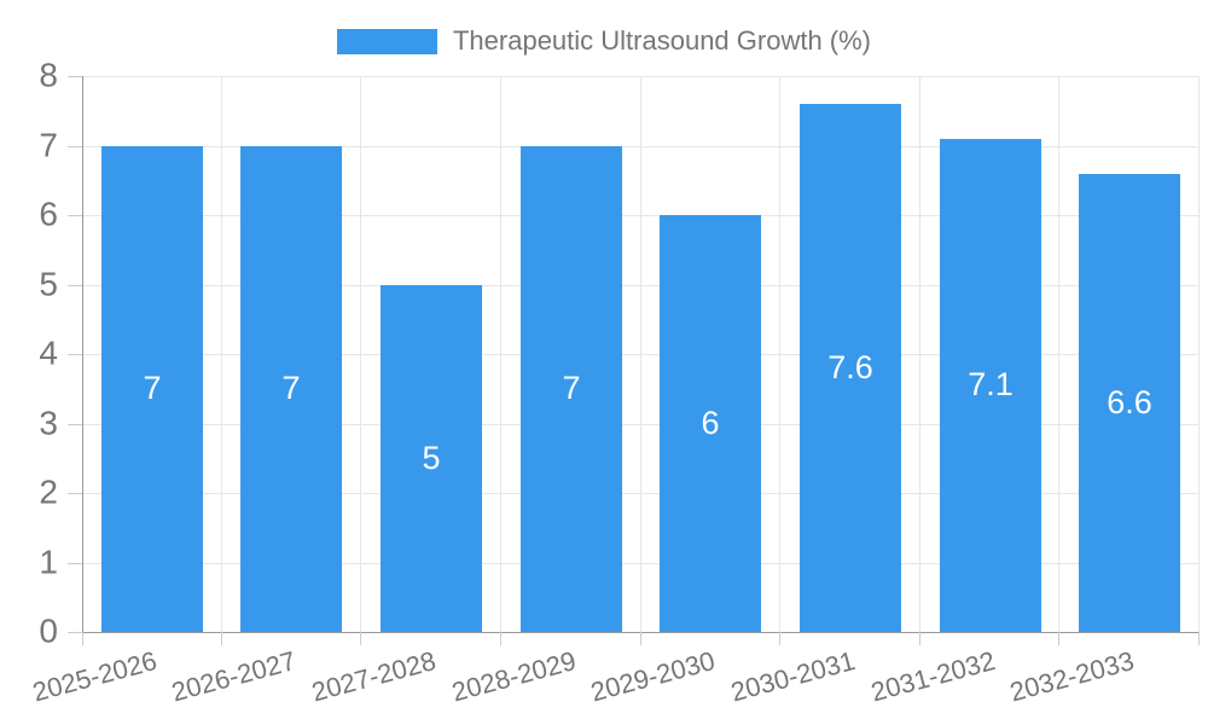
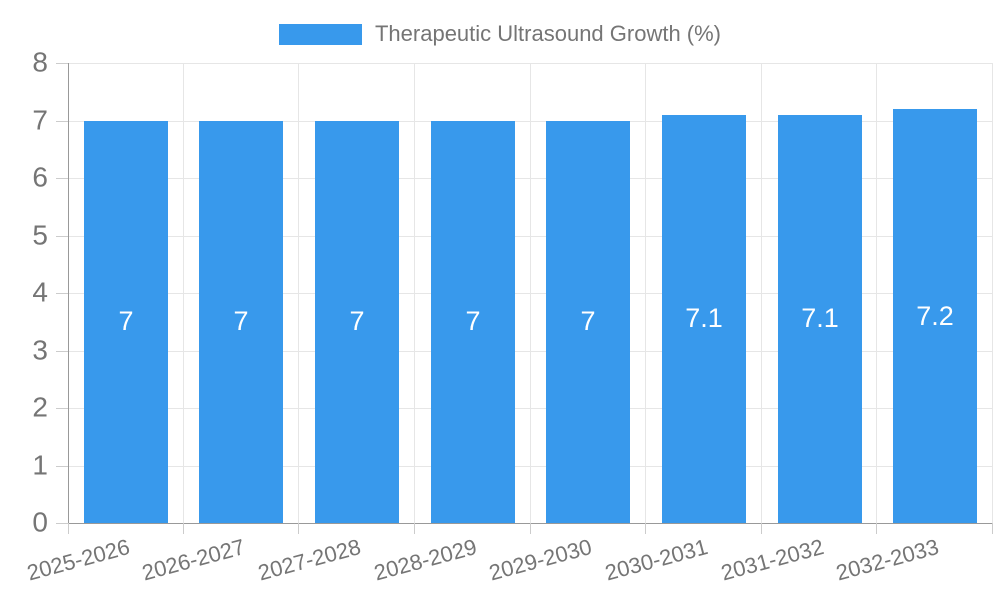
2027-2028: 5 -> 7
2029-2030: 6 -> 7
2030-2031: 7.6 -> 7.1
2032-2033: 6.6 -> 7.2
